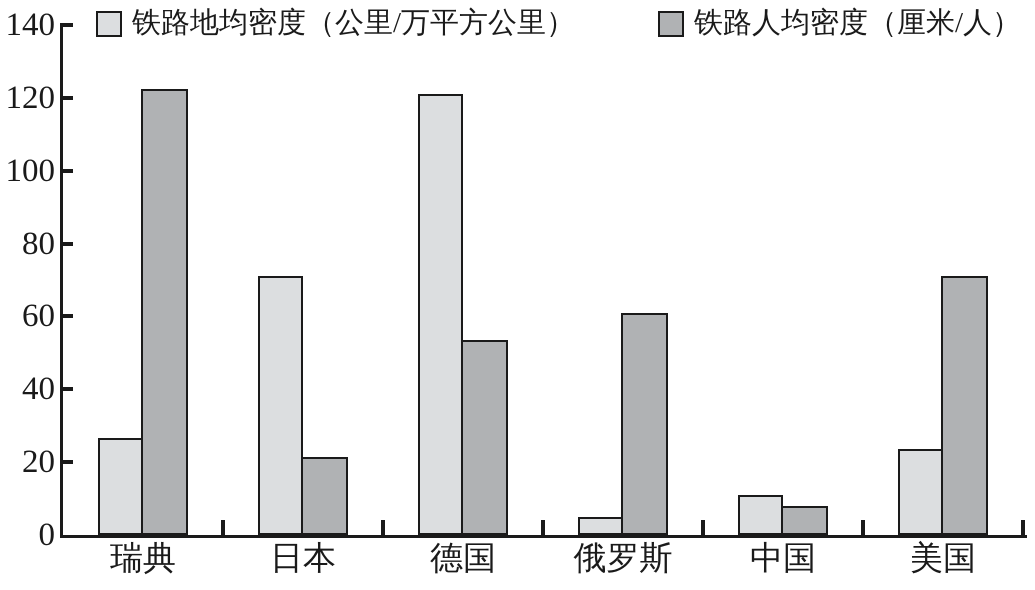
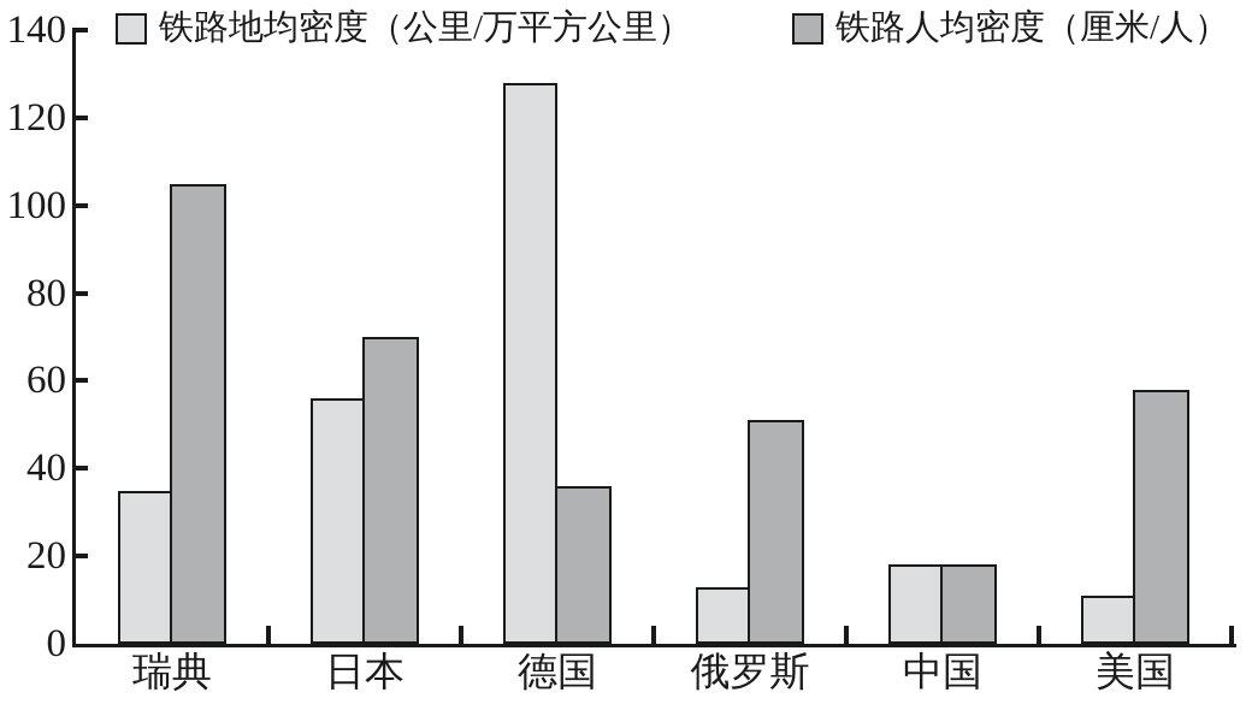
铁路地均密度（公里/万平方公里）/瑞典: 26 -> 35
铁路人均密度（厘米/人）/瑞典: 122 -> 105
铁路地均密度（公里/万平方公里）/日本: 71 -> 56
铁路人均密度（厘米/人）/日本: 22 -> 70
铁路地均密度（公里/万平方公里）/德国: 121 -> 128
铁路人均密度（厘米/人）/德国: 54 -> 36
铁路地均密度（公里/万平方公里）/俄罗斯: 5 -> 13
铁路人均密度（厘米/人）/俄罗斯: 61 -> 51
铁路地均密度（公里/万平方公里）/中国: 11 -> 18
铁路人均密度（厘米/人）/中国: 8 -> 18
铁路地均密度（公里/万平方公里）/美国: 24 -> 11
铁路人均密度（厘米/人）/美国: 71 -> 58
